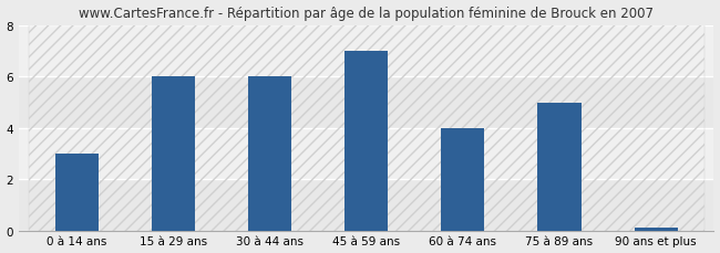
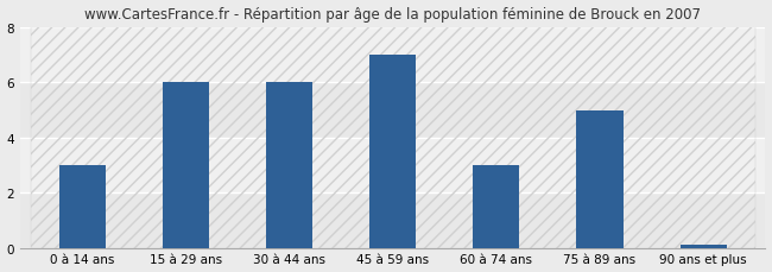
60 à 74 ans: 4.0 -> 3.0
